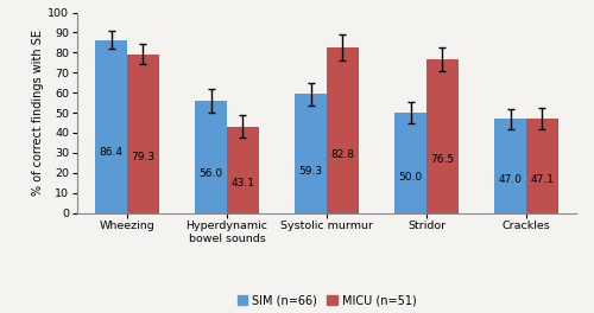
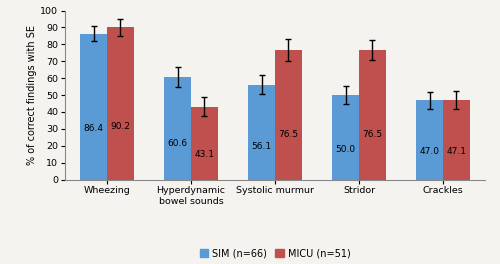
MICU (n=51)/Wheezing: 79.3 -> 90.2
SIM (n=66)/Hyperdynamic bowel sounds: 56.0 -> 60.6
SIM (n=66)/Systolic murmur: 59.3 -> 56.1
MICU (n=51)/Systolic murmur: 82.8 -> 76.5
